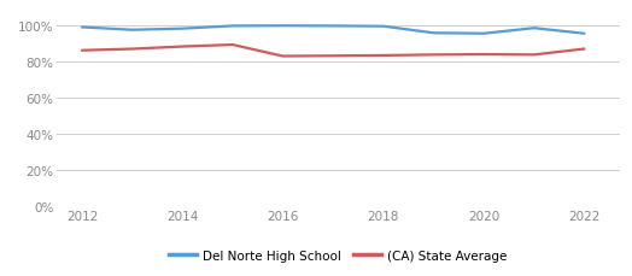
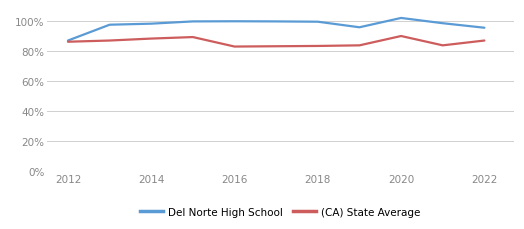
Del Norte High School/2012: 99% -> 87%
Del Norte High School/2020: 95% -> 102%
(CA) State Average/2020: 84% -> 90%
